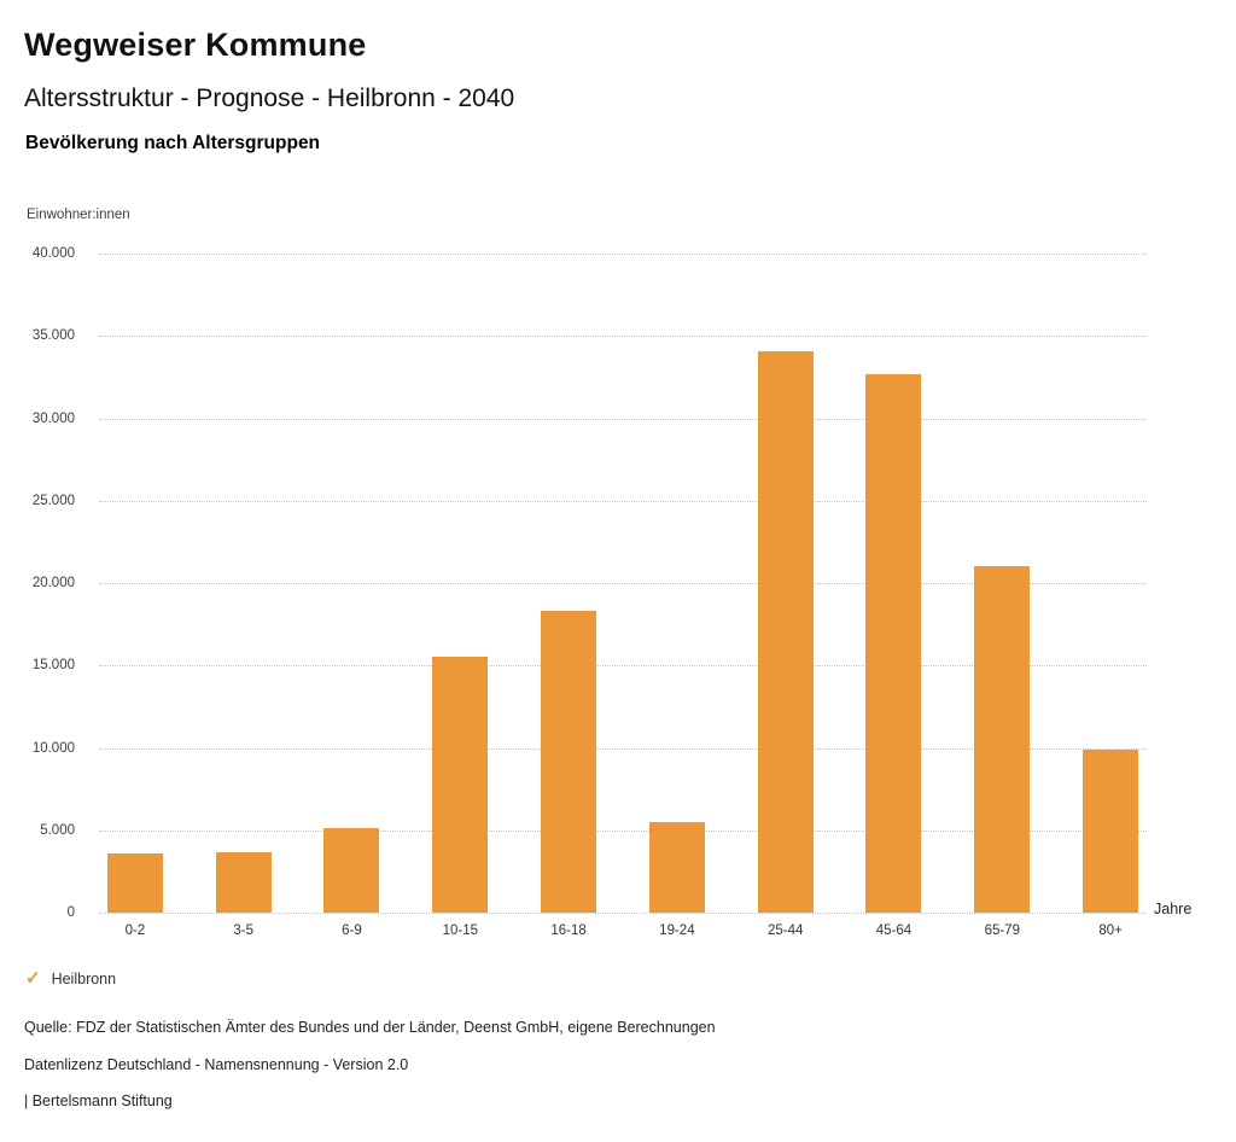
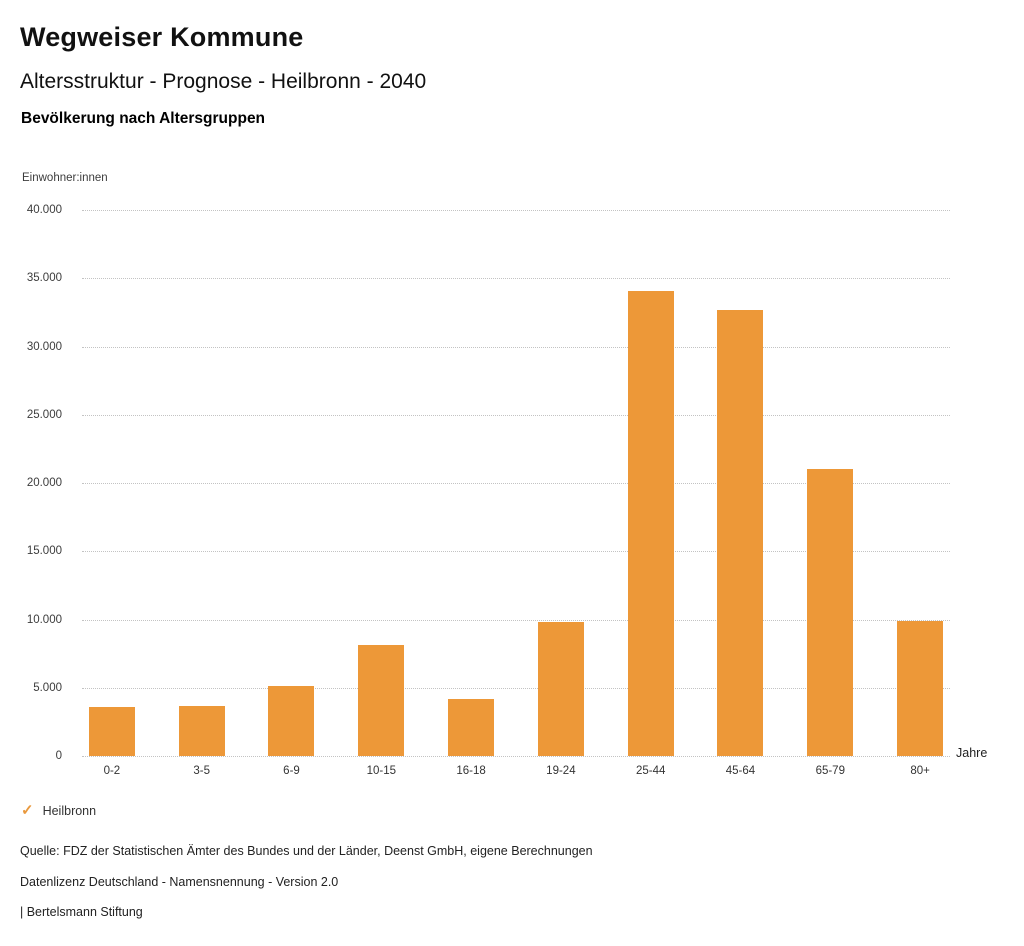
10-15: 15500 -> 8100
16-18: 18300 -> 4200
19-24: 5500 -> 9800
